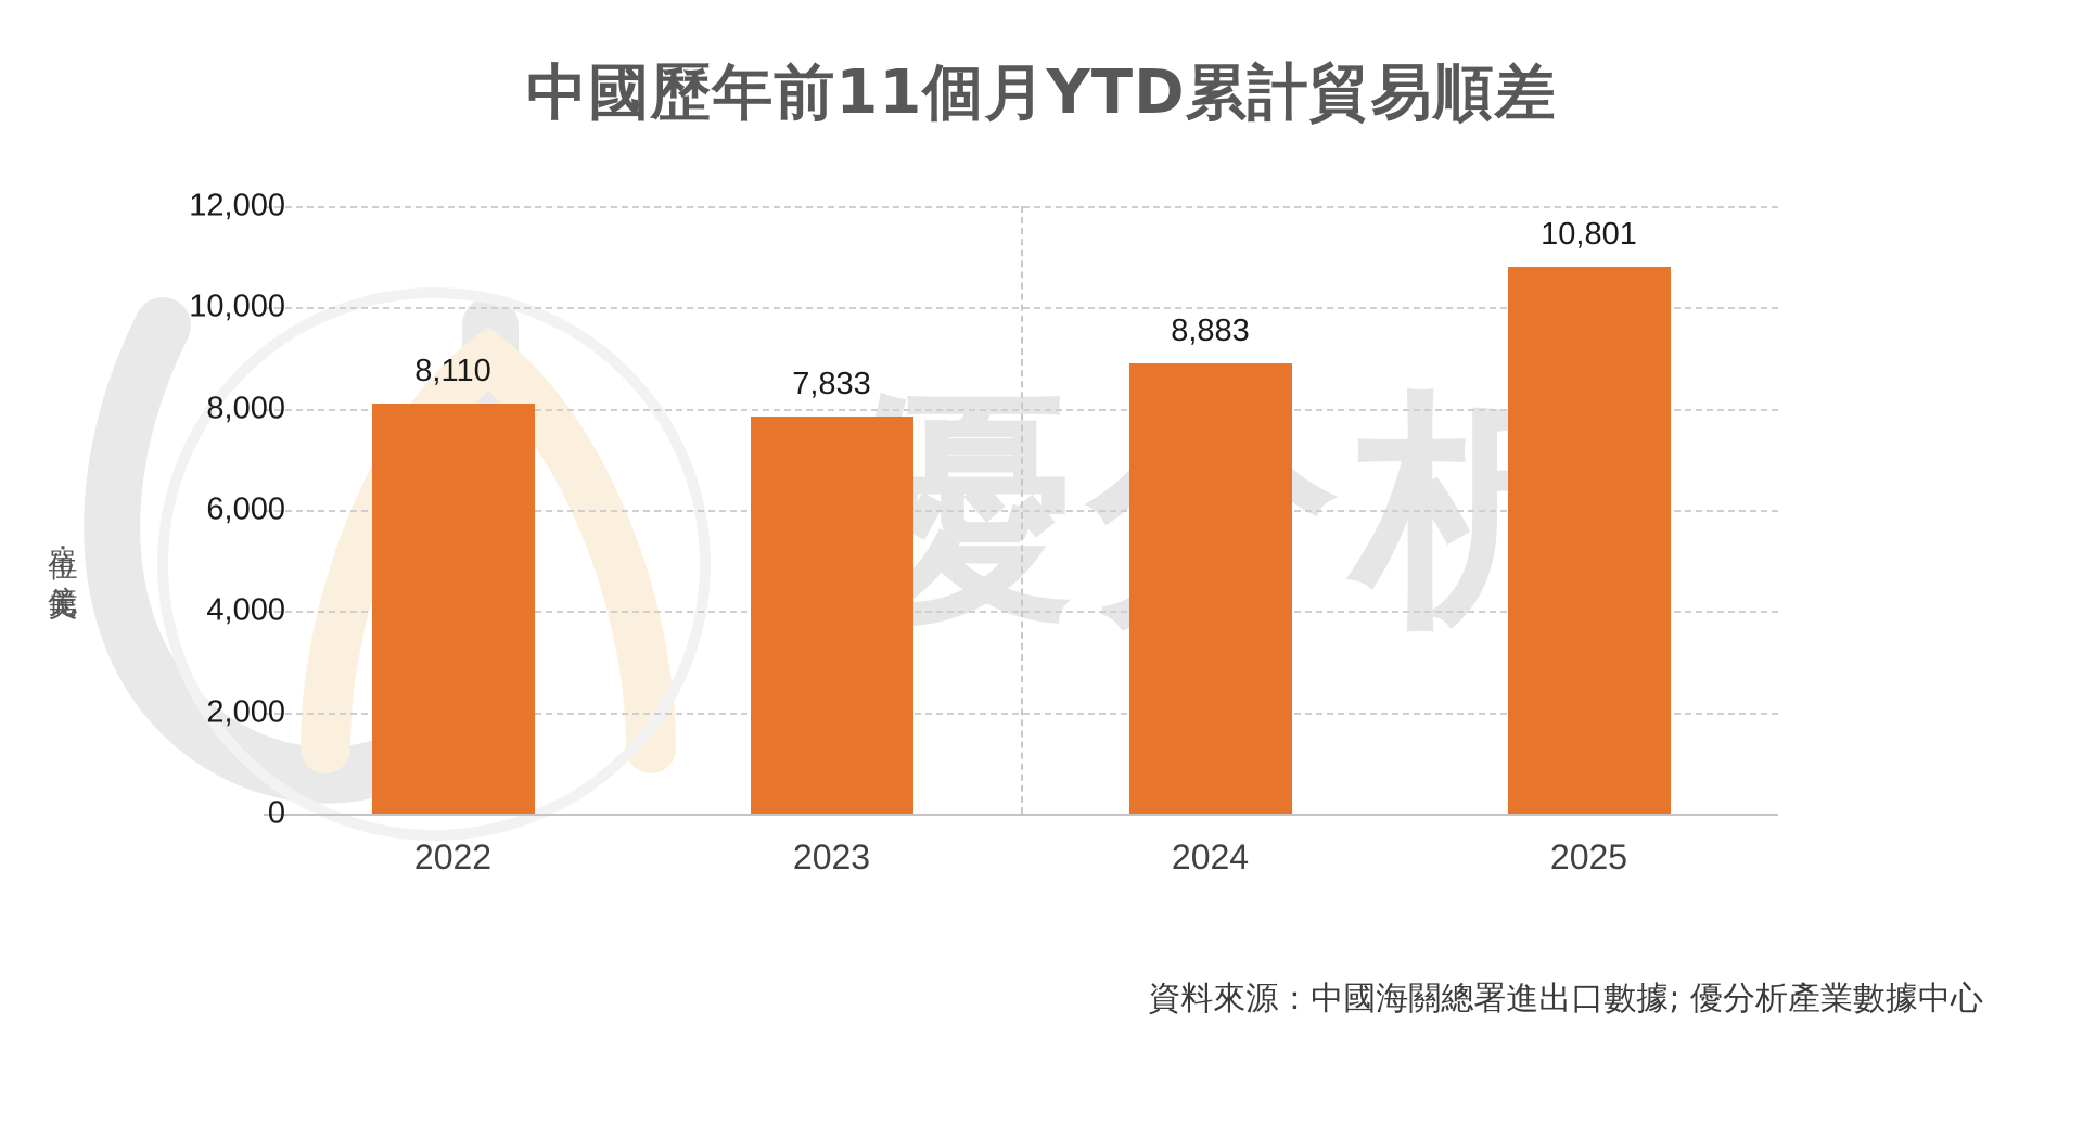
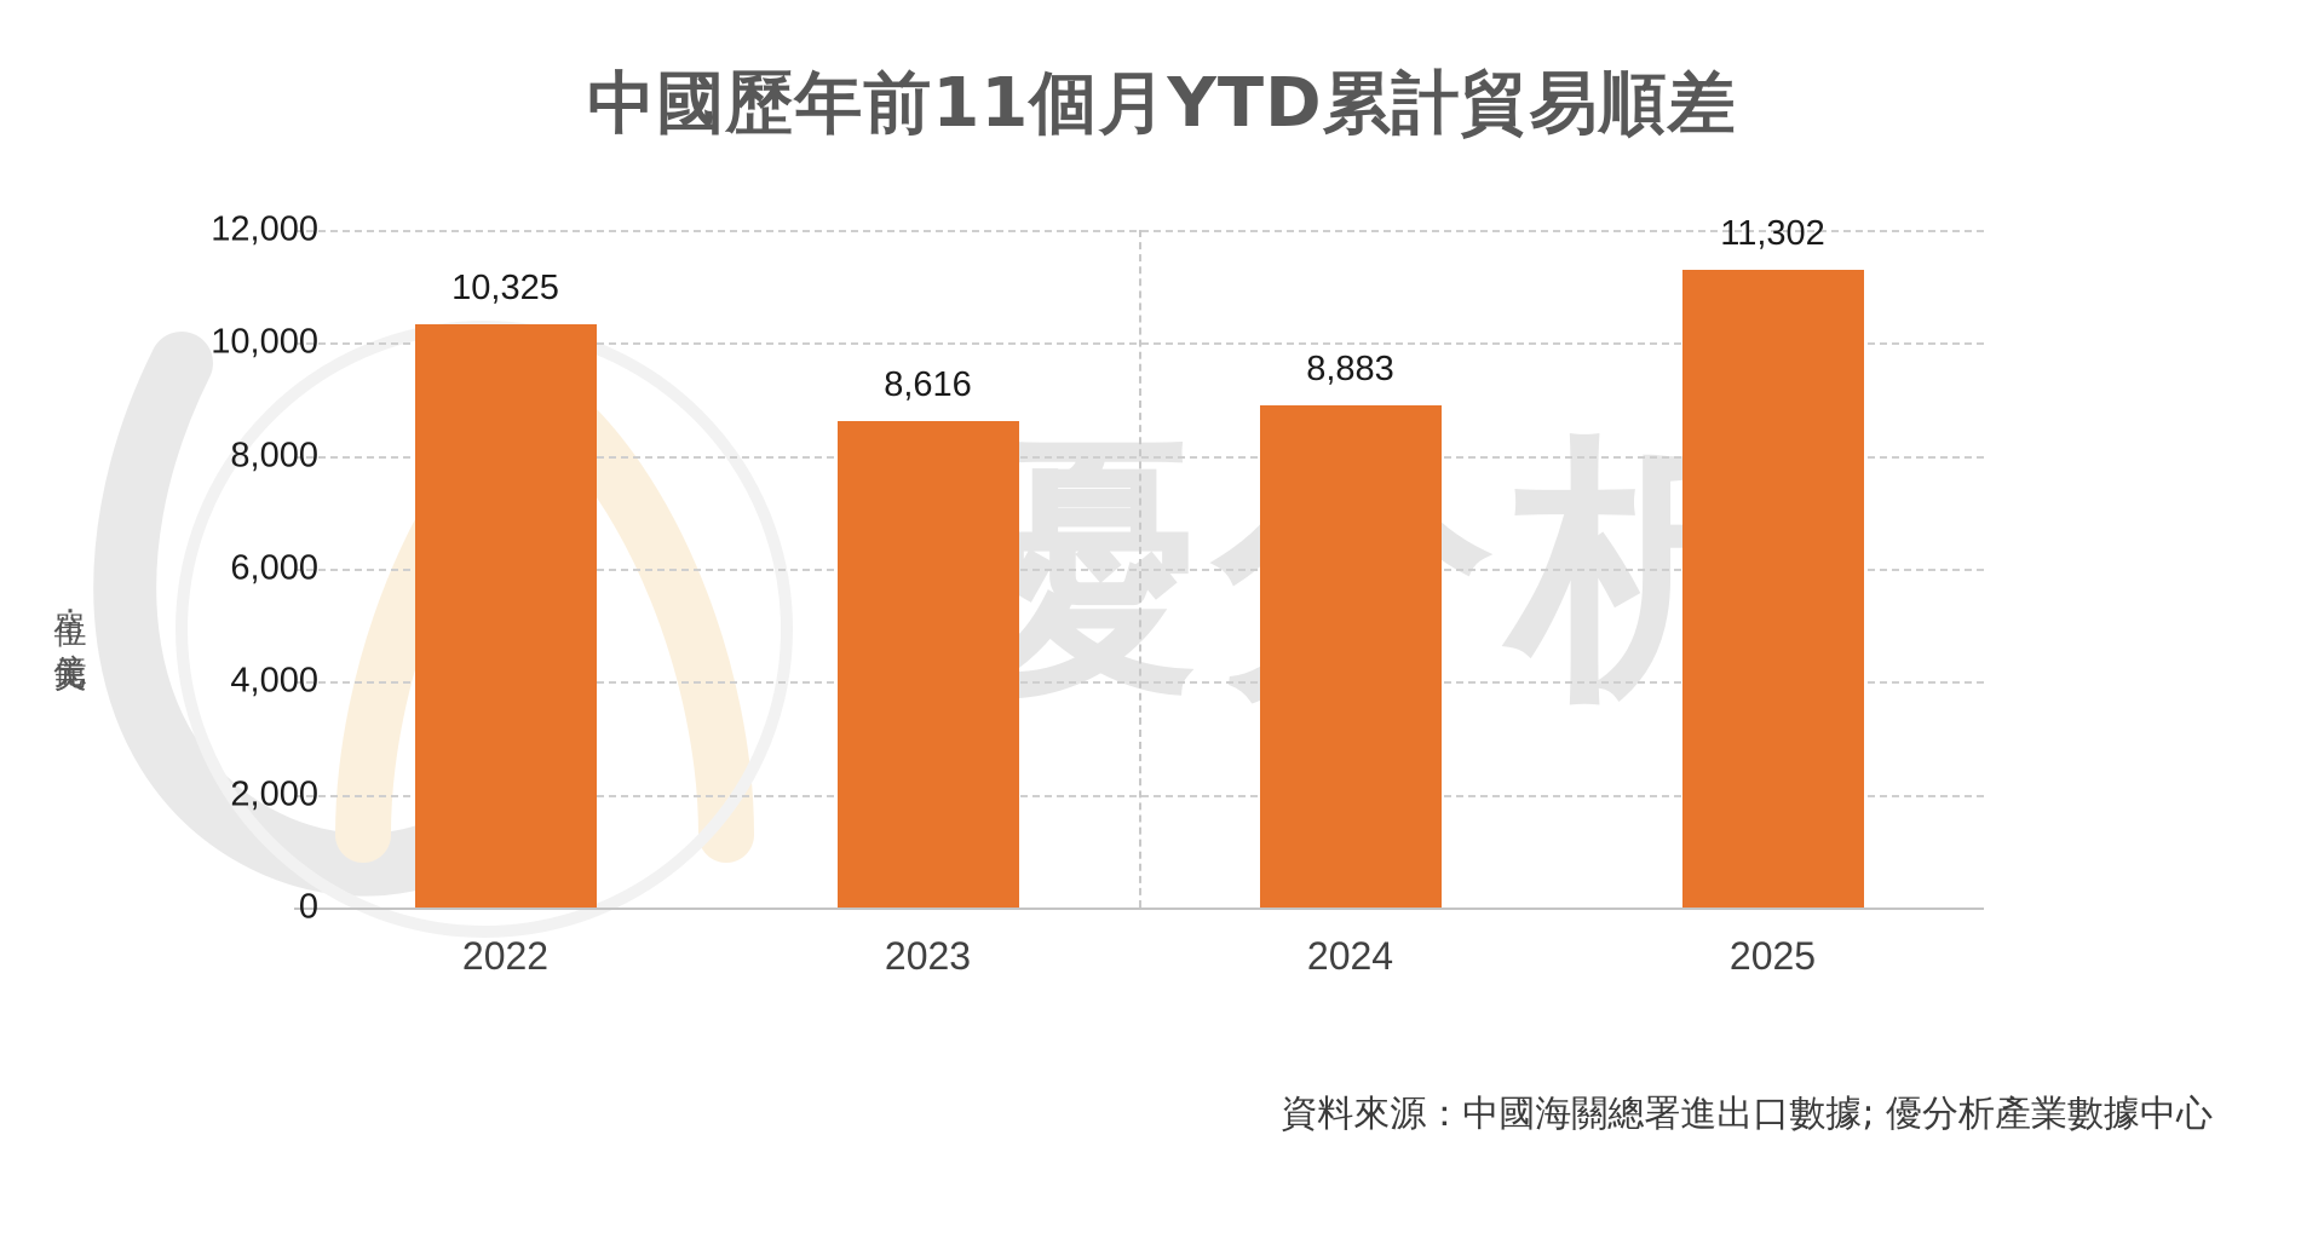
2022: 8,110 -> 10,325
2023: 7,833 -> 8,616
2025: 10,801 -> 11,302
